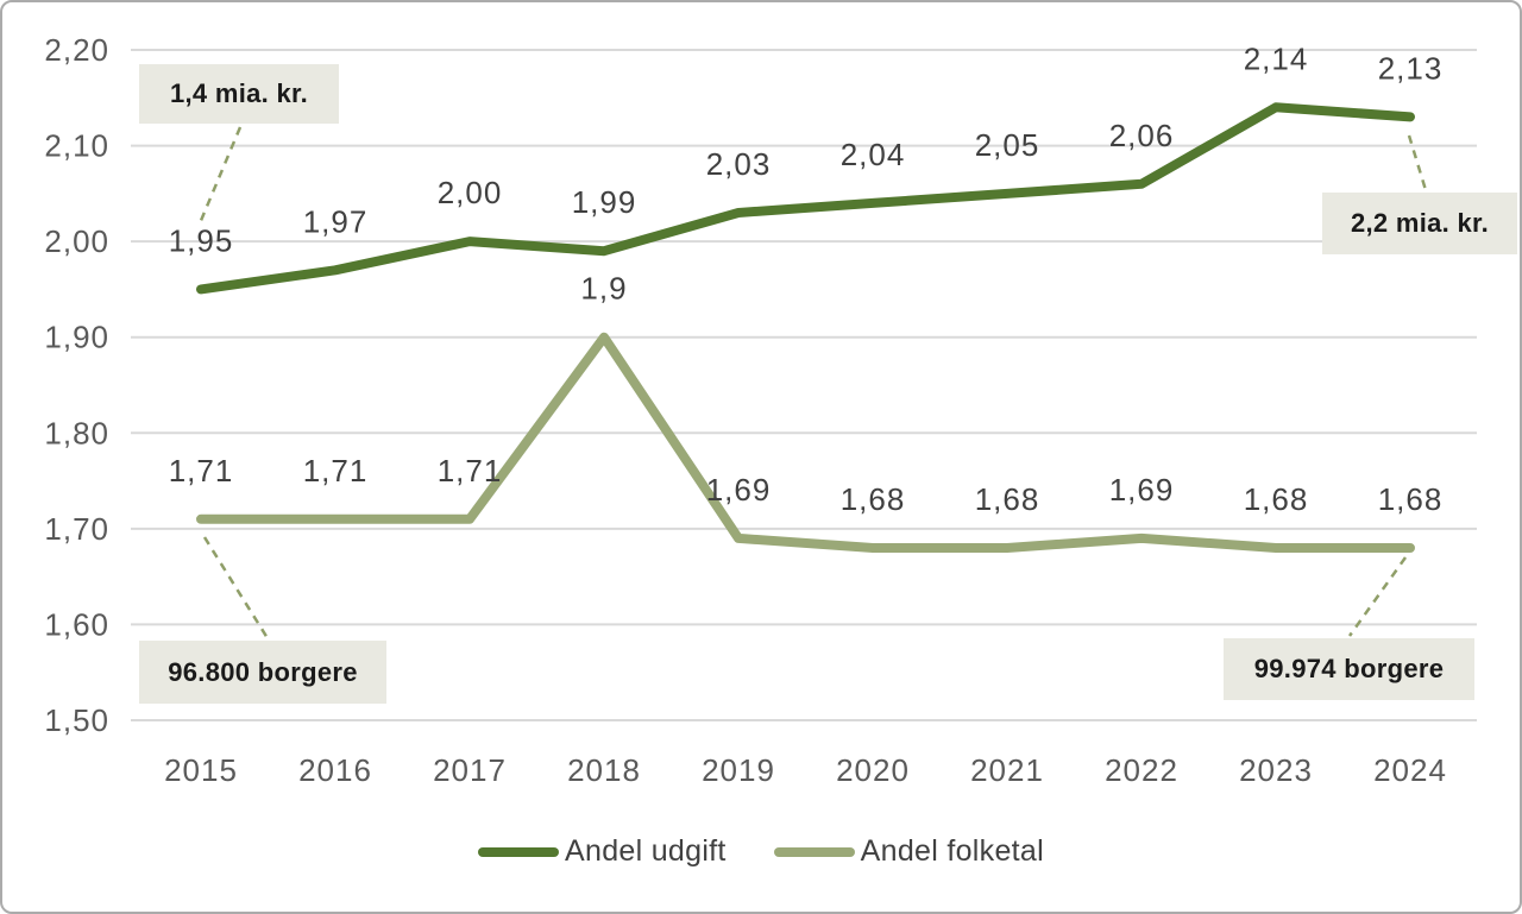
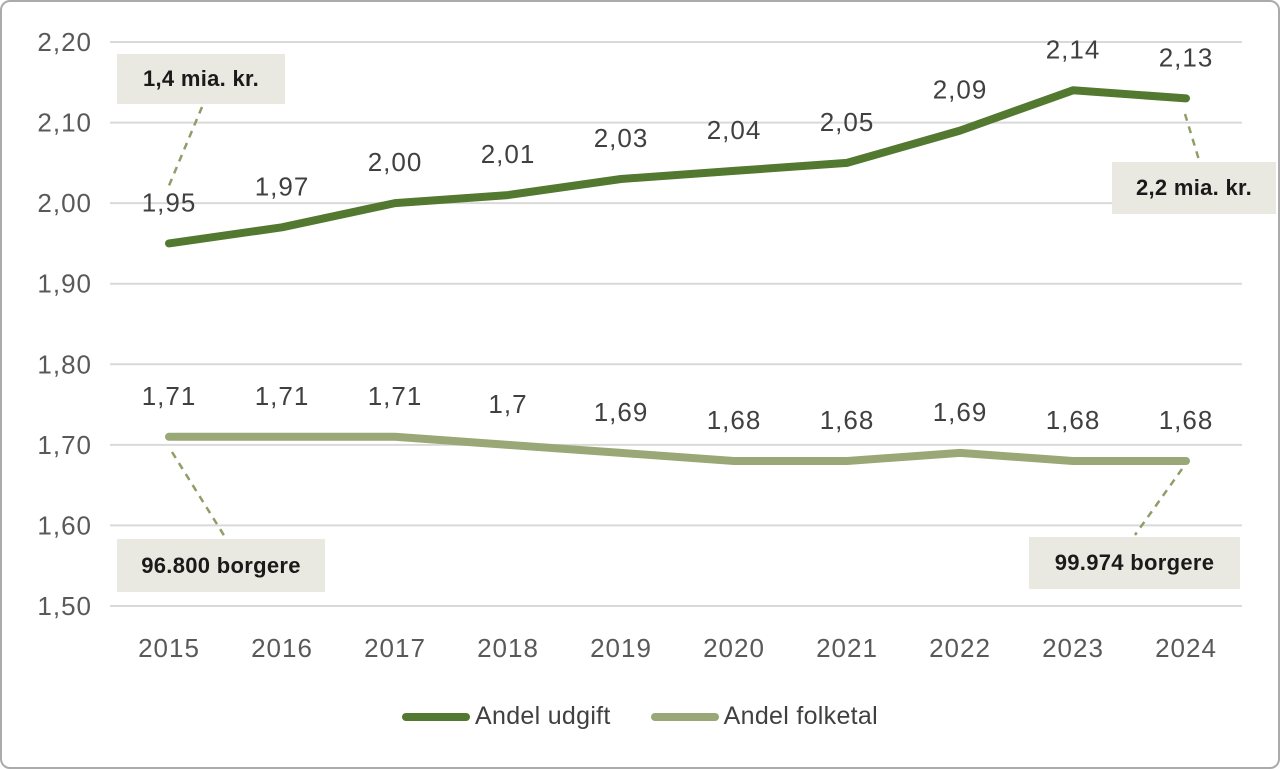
Andel udgift/2018: 1,99 -> 2,01
Andel folketal/2018: 1,9 -> 1,7
Andel udgift/2022: 2,06 -> 2,09
